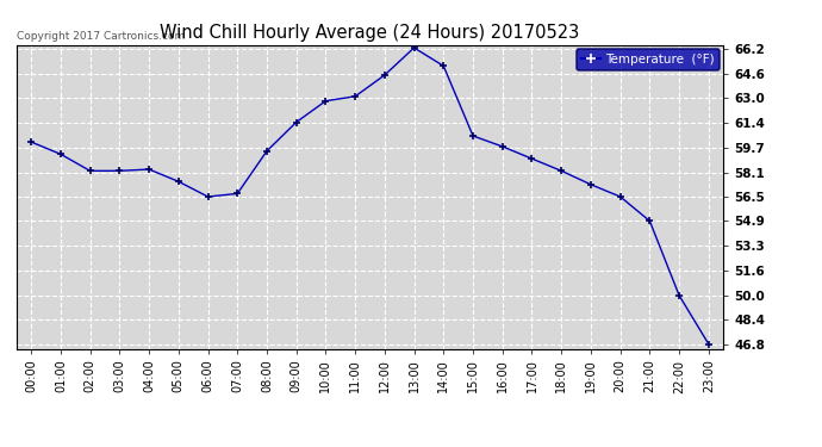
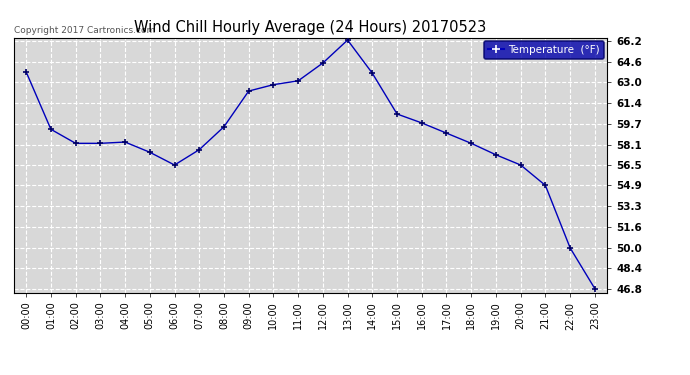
00:00: 60.1 -> 63.8
07:00: 56.7 -> 57.7
09:00: 61.4 -> 62.3
14:00: 65.1 -> 63.7
